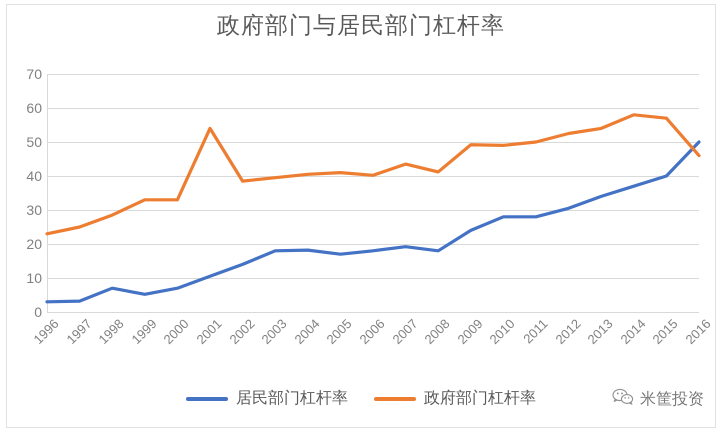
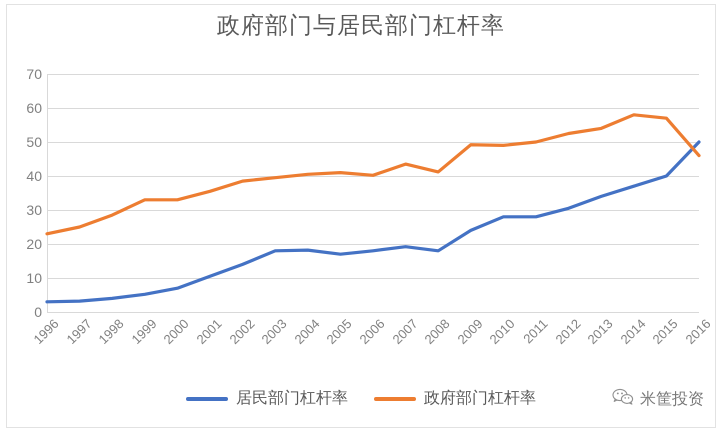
居民部门杠杆率/1998: 7 -> 4
政府部门杠杆率/2001: 54 -> 36
